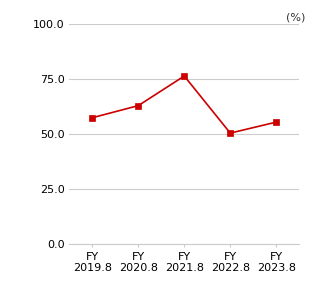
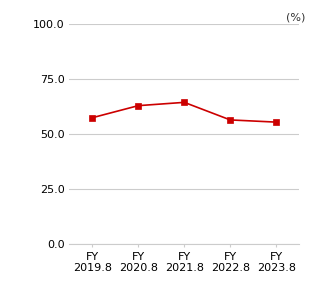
FY 2021.8: 76.5 -> 64.5
FY 2022.8: 50.5 -> 56.5
